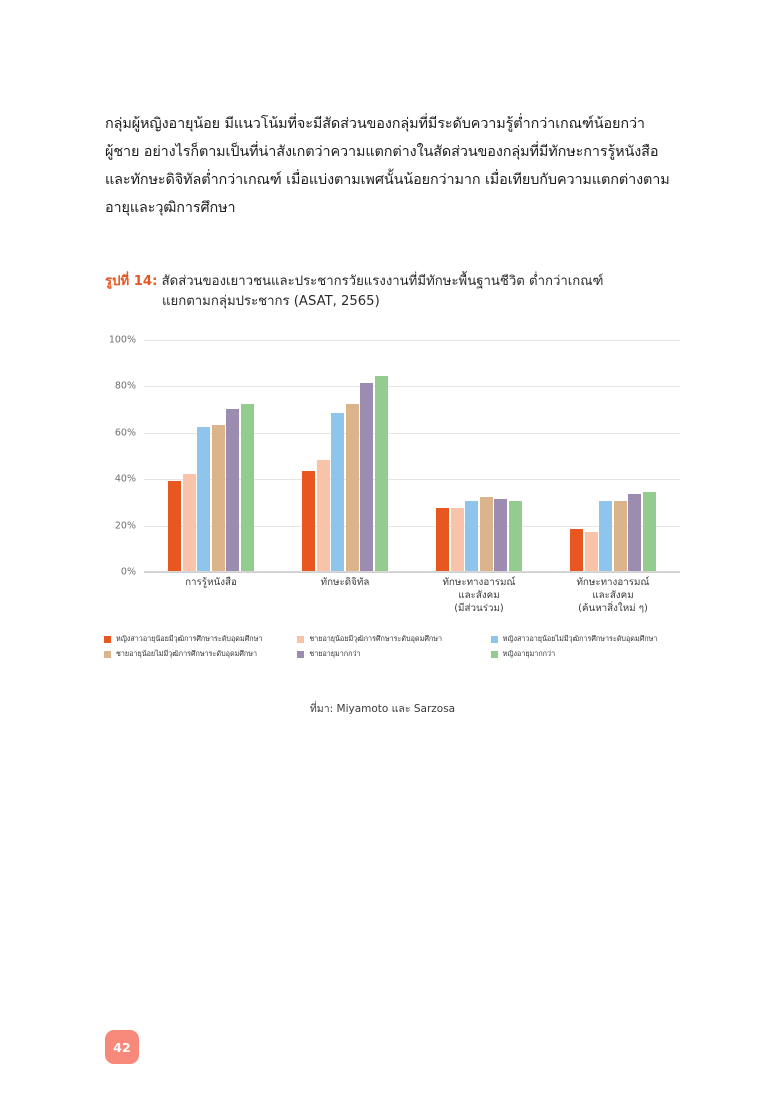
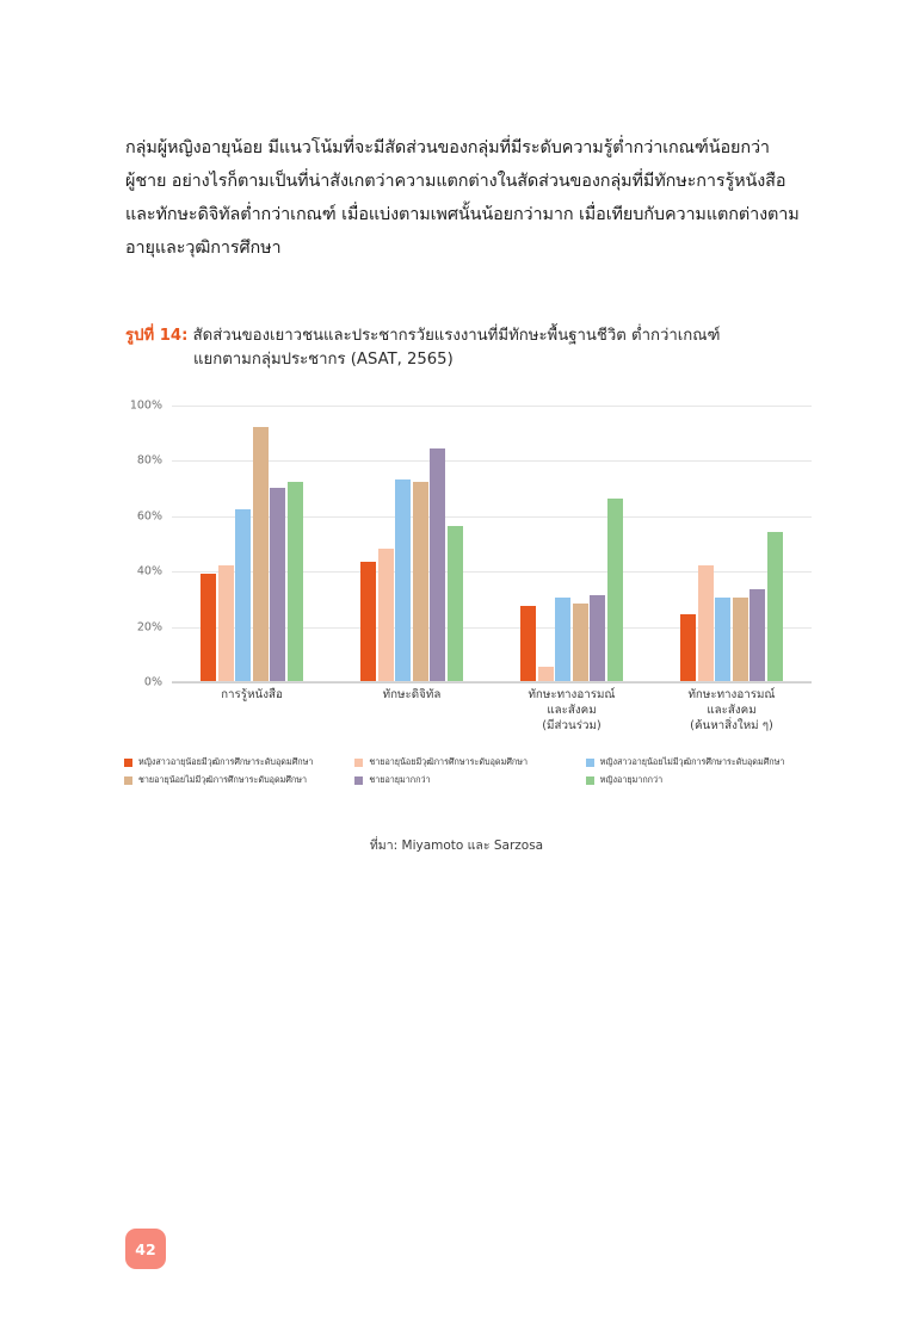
ชายอายุน้อยไม่มีวุฒิการศึกษาระดับอุดมศึกษา/การรู้หนังสือ: 63% -> 92%
หญิงสาวอายุน้อยไม่มีวุฒิการศึกษาระดับอุดมศึกษา/ทักษะดิจิทัล: 68% -> 73%
ชายอายุมากกว่า/ทักษะดิจิทัล: 81% -> 84%
หญิงอายุมากกว่า/ทักษะดิจิทัล: 84% -> 56%
ชายอายุน้อยมีวุฒิการศึกษาระดับอุดมศึกษา/ทักษะทางอารมณ์ และสังคม (มีส่วนร่วม): 27% -> 5%
ชายอายุน้อยไม่มีวุฒิการศึกษาระดับอุดมศึกษา/ทักษะทางอารมณ์ และสังคม (มีส่วนร่วม): 32% -> 28%
หญิงอายุมากกว่า/ทักษะทางอารมณ์ และสังคม (มีส่วนร่วม): 30% -> 66%
หญิงสาวอายุน้อยมีวุฒิการศึกษาระดับอุดมศึกษา/ทักษะทางอารมณ์ และสังคม (ค้นหาสิ่งใหม่ ๆ): 18% -> 24%
ชายอายุน้อยมีวุฒิการศึกษาระดับอุดมศึกษา/ทักษะทางอารมณ์ และสังคม (ค้นหาสิ่งใหม่ ๆ): 17% -> 42%
หญิงอายุมากกว่า/ทักษะทางอารมณ์ และสังคม (ค้นหาสิ่งใหม่ ๆ): 34% -> 54%
